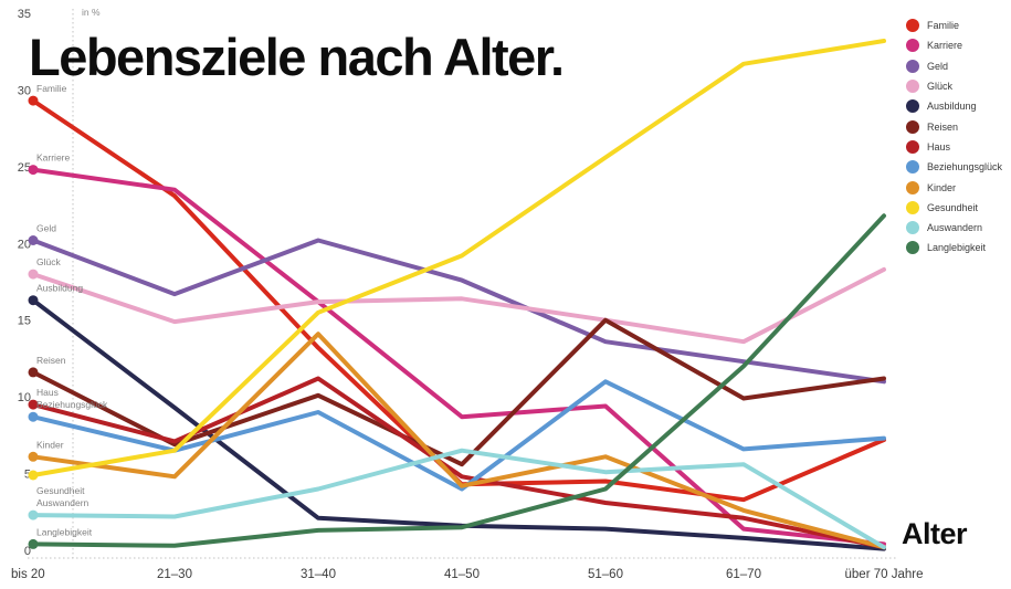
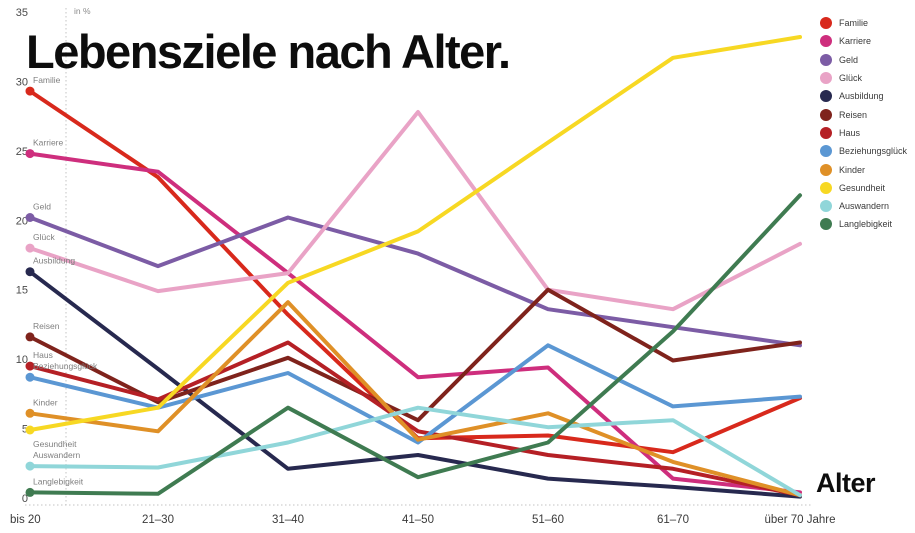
Langlebigkeit/31–40: 1.3 -> 6.5
Glück/41–50: 16.4 -> 27.8
Ausbildung/41–50: 1.6 -> 3.1
